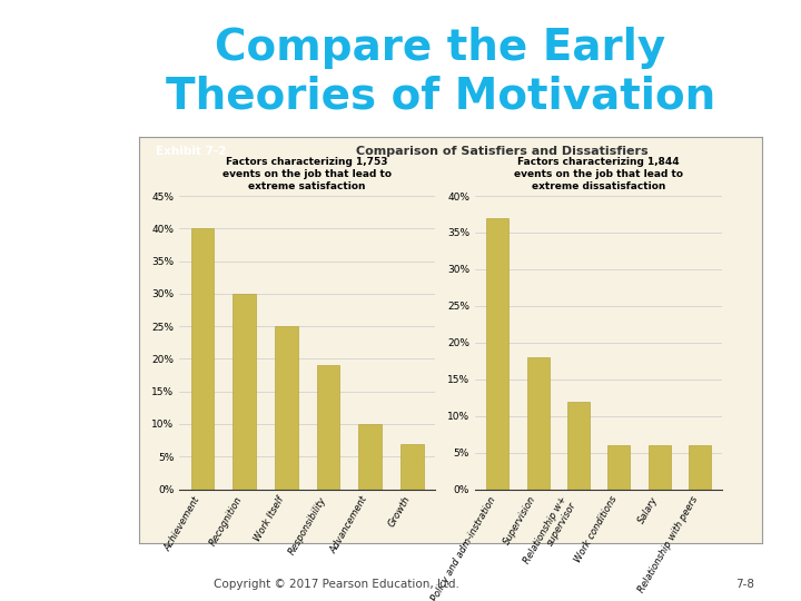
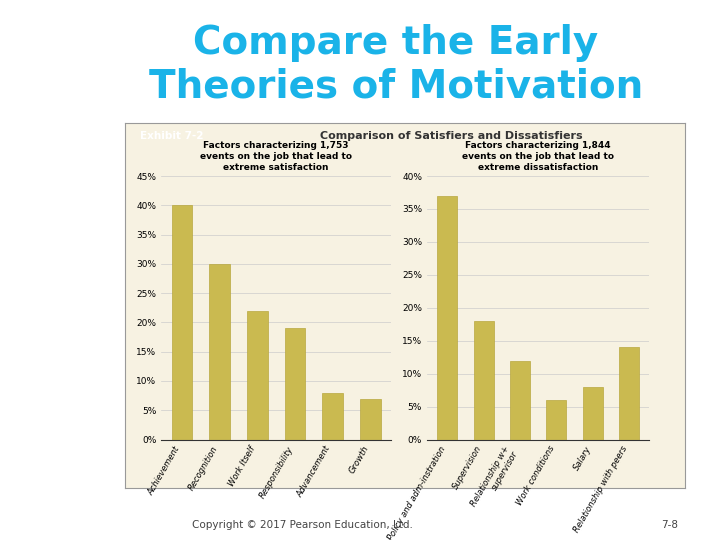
Work Itself: 25% -> 22%
Advancement: 10% -> 8%
Salary: 6% -> 8%
Relationship with peers: 6% -> 14%
